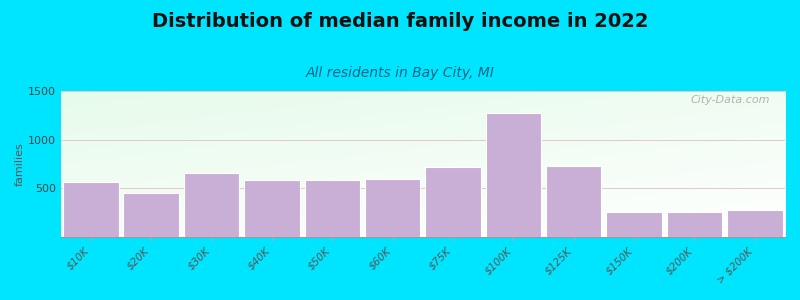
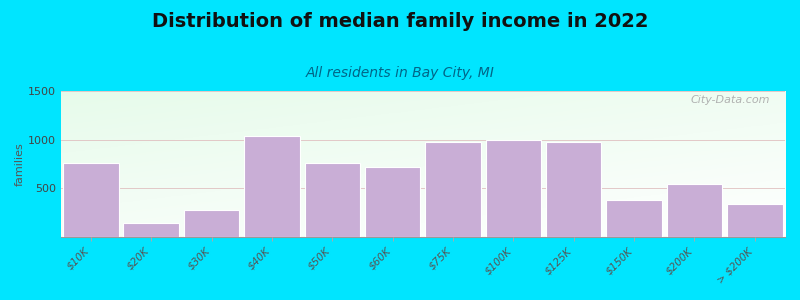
$10K: 560 -> 760
$20K: 450 -> 140
$30K: 660 -> 280
$40K: 590 -> 1040
$50K: 590 -> 760
$60K: 600 -> 720
$75K: 720 -> 980
$100K: 1270 -> 1000
$125K: 730 -> 980
$150K: 260 -> 380
$200K: 260 -> 540
> $200K: 280 -> 340
